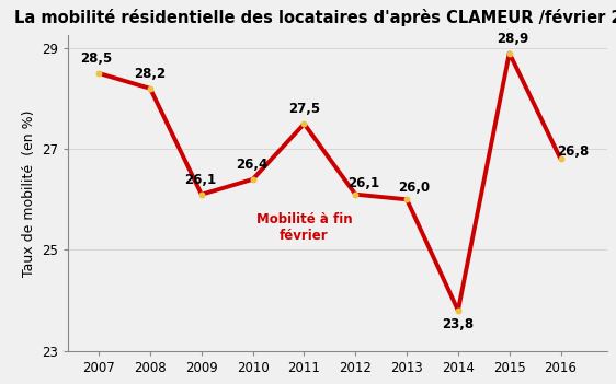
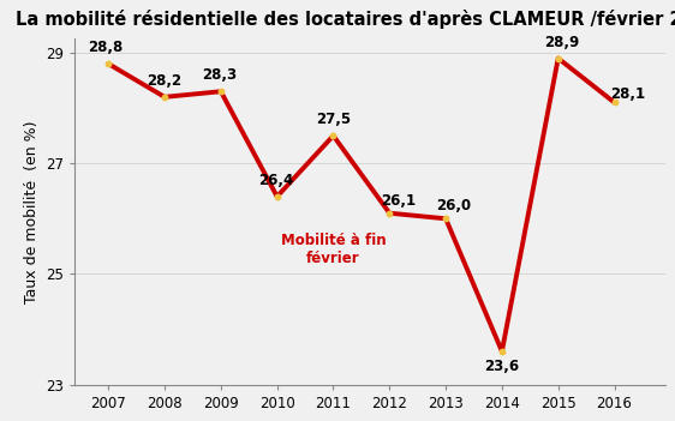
2007: 28,5 -> 28,8
2009: 26,1 -> 28,3
2014: 23,8 -> 23,6
2016: 26,8 -> 28,1
